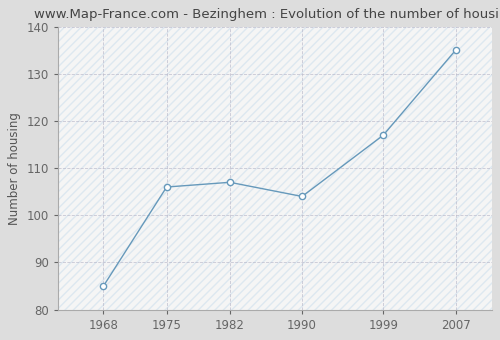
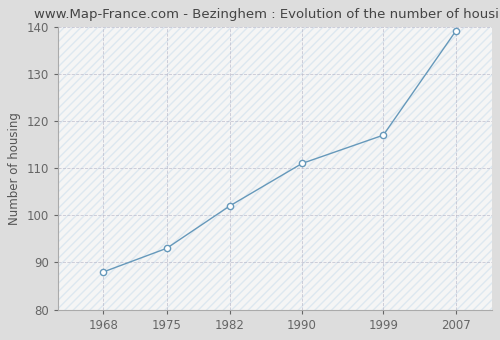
1968: 85 -> 88
1975: 106 -> 93
1982: 107 -> 102
1990: 104 -> 111
2007: 135 -> 139
